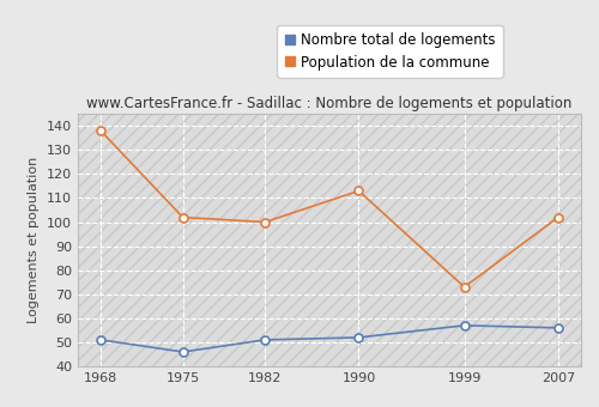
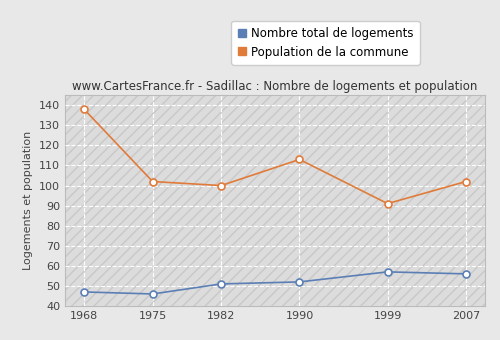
Nombre total de logements/1968: 51 -> 47
Population de la commune/1999: 73 -> 91
